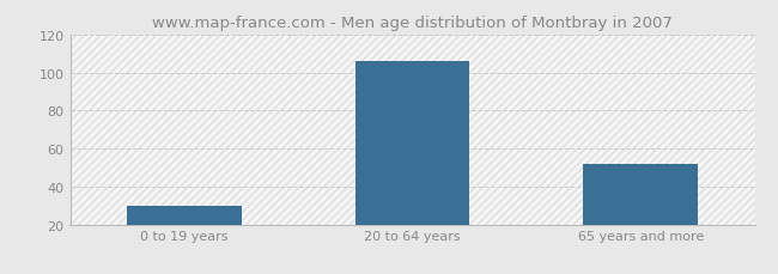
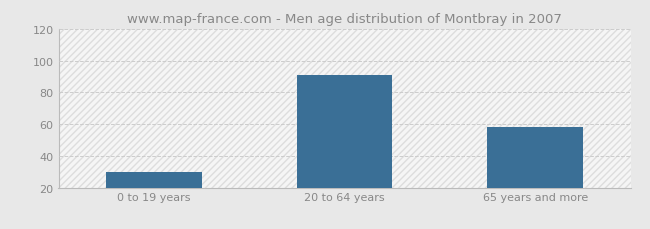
20 to 64 years: 106 -> 91
65 years and more: 52 -> 58
